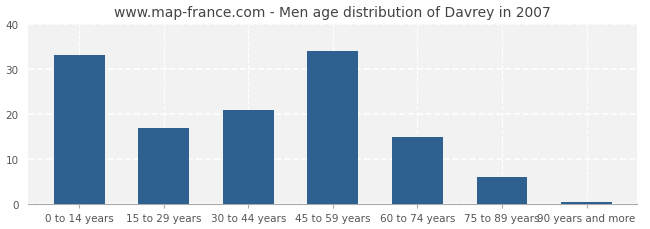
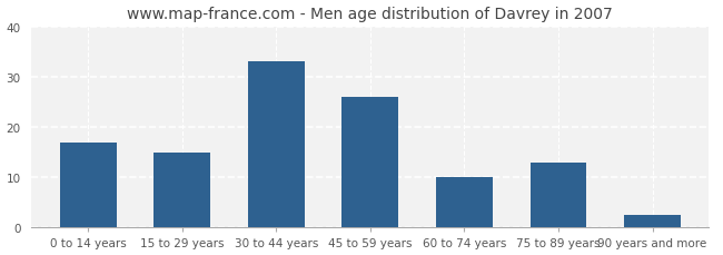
0 to 14 years: 33.0 -> 17.0
15 to 29 years: 17.0 -> 15.0
30 to 44 years: 21.0 -> 33.0
45 to 59 years: 34.0 -> 26.0
60 to 74 years: 15.0 -> 10.0
75 to 89 years: 6.0 -> 13.0
90 years and more: 0.5 -> 2.5
